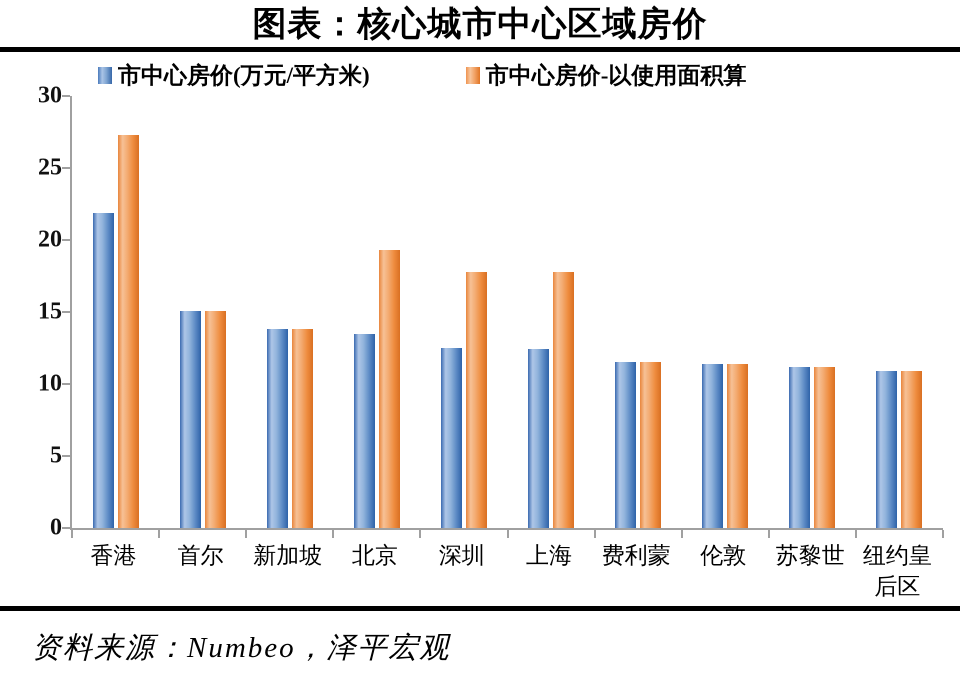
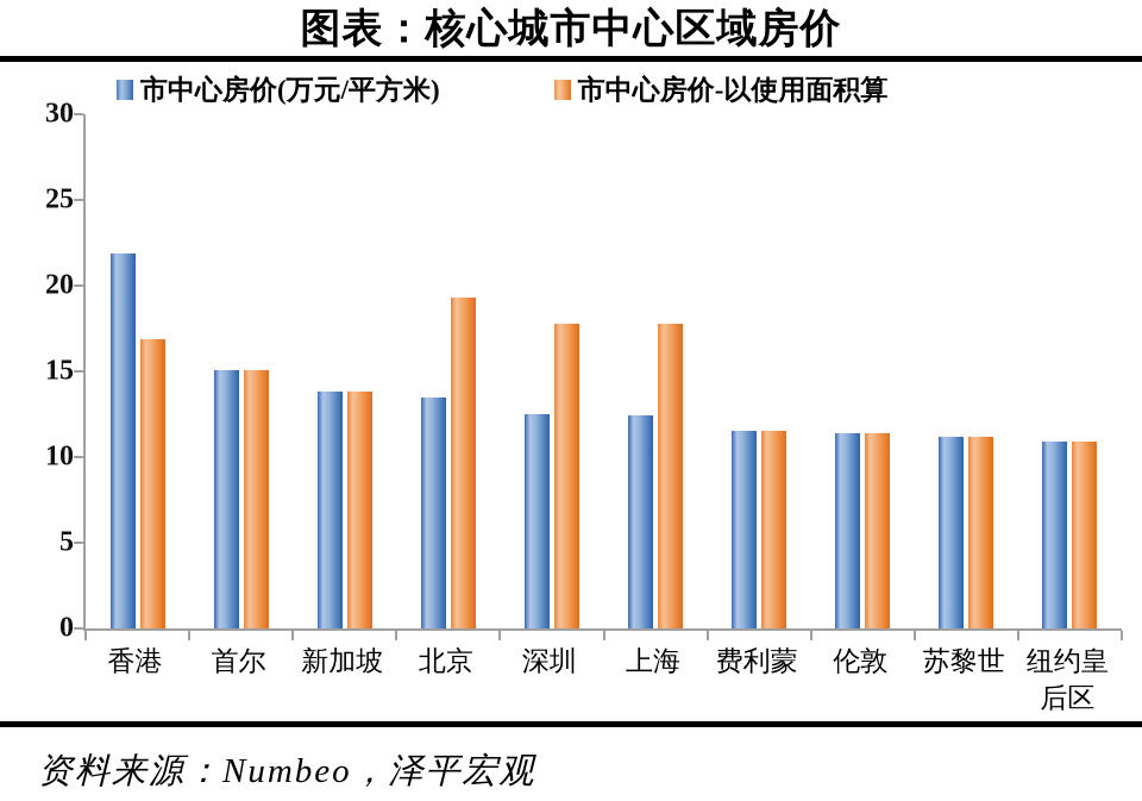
市中心房价-以使用面积算/香港: 27.3 -> 16.9
